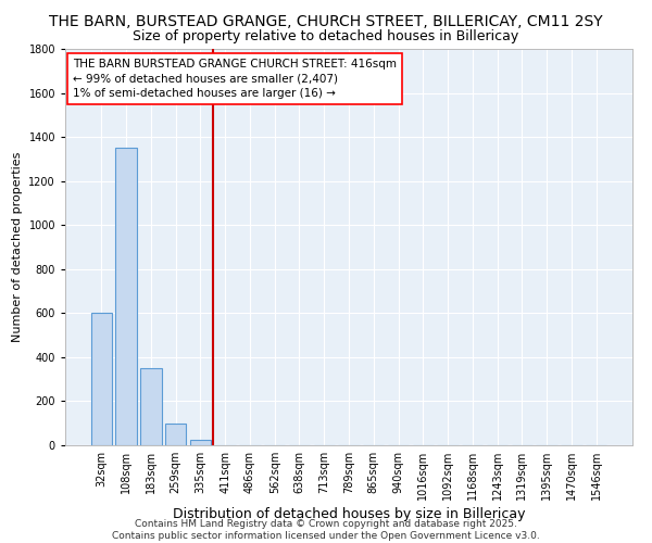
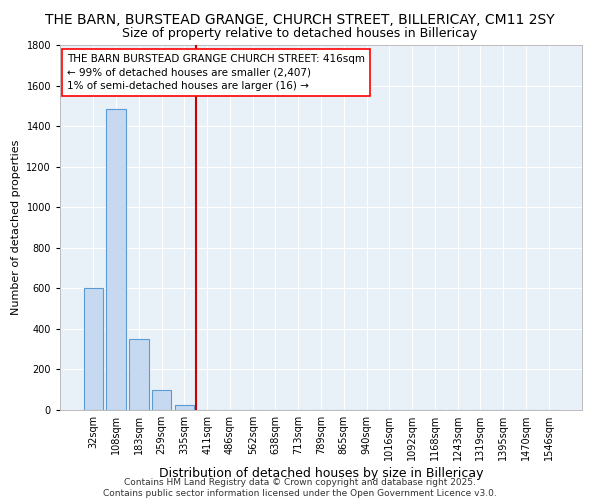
108sqm: 1350 -> 1485
